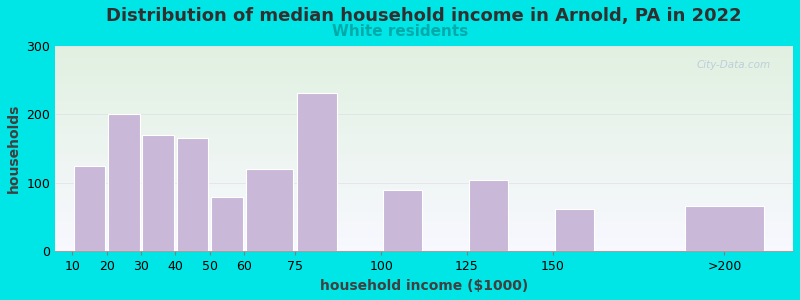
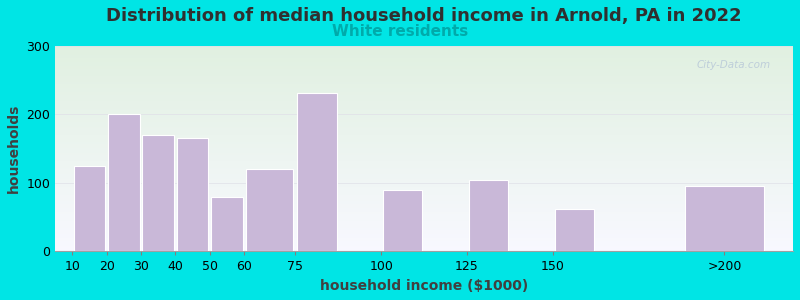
>200: 66 -> 95
